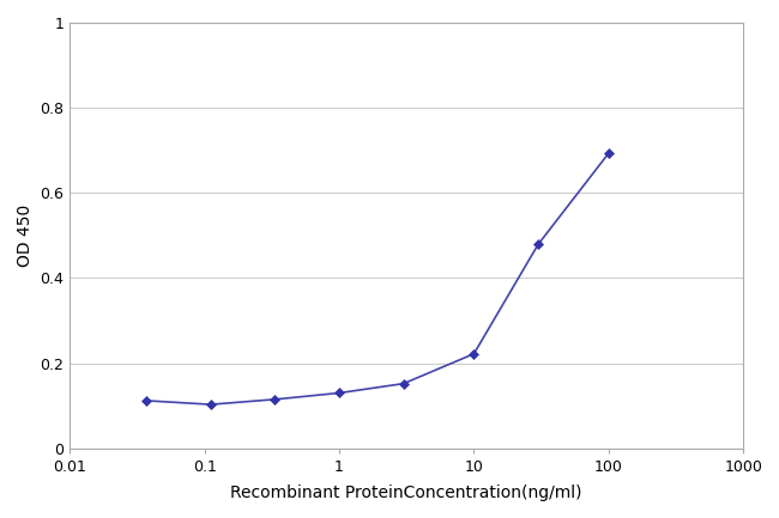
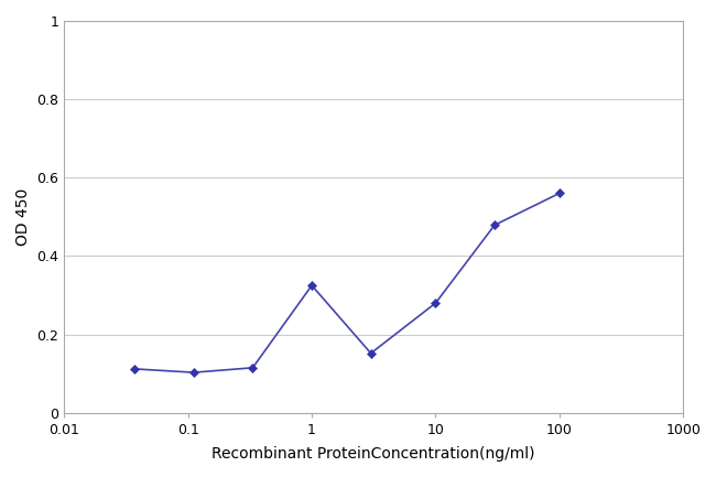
1: 0.130 -> 0.325
10: 0.222 -> 0.280
100: 0.693 -> 0.560
